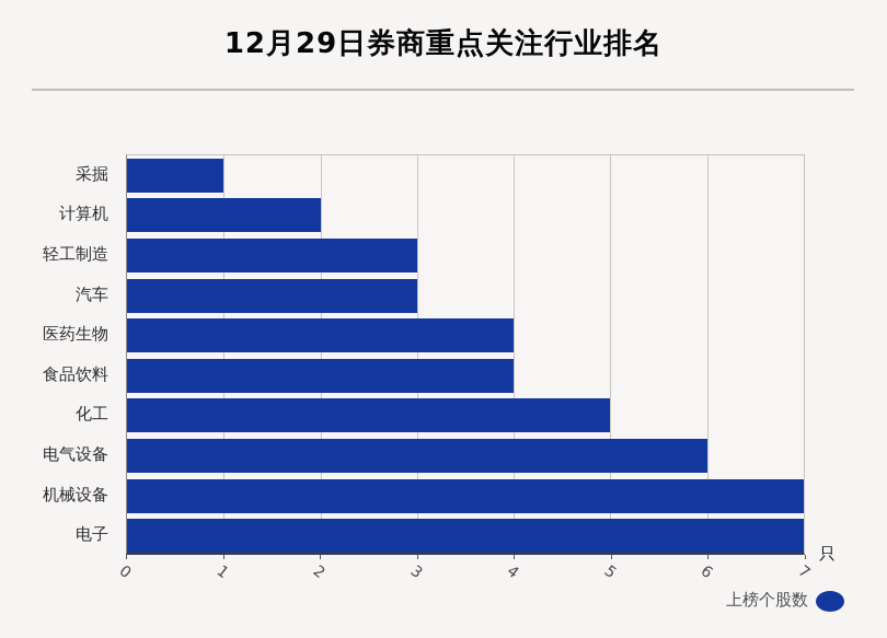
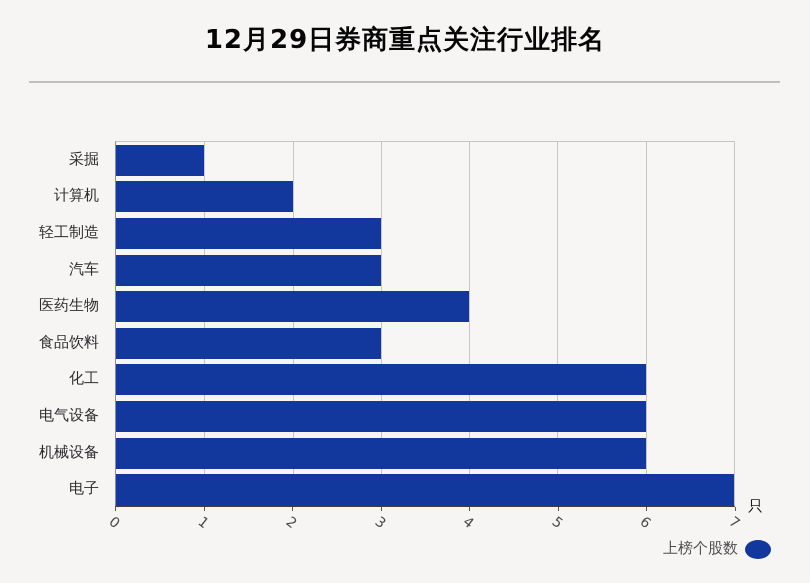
食品饮料: 4 -> 3
化工: 5 -> 6
机械设备: 7 -> 6
